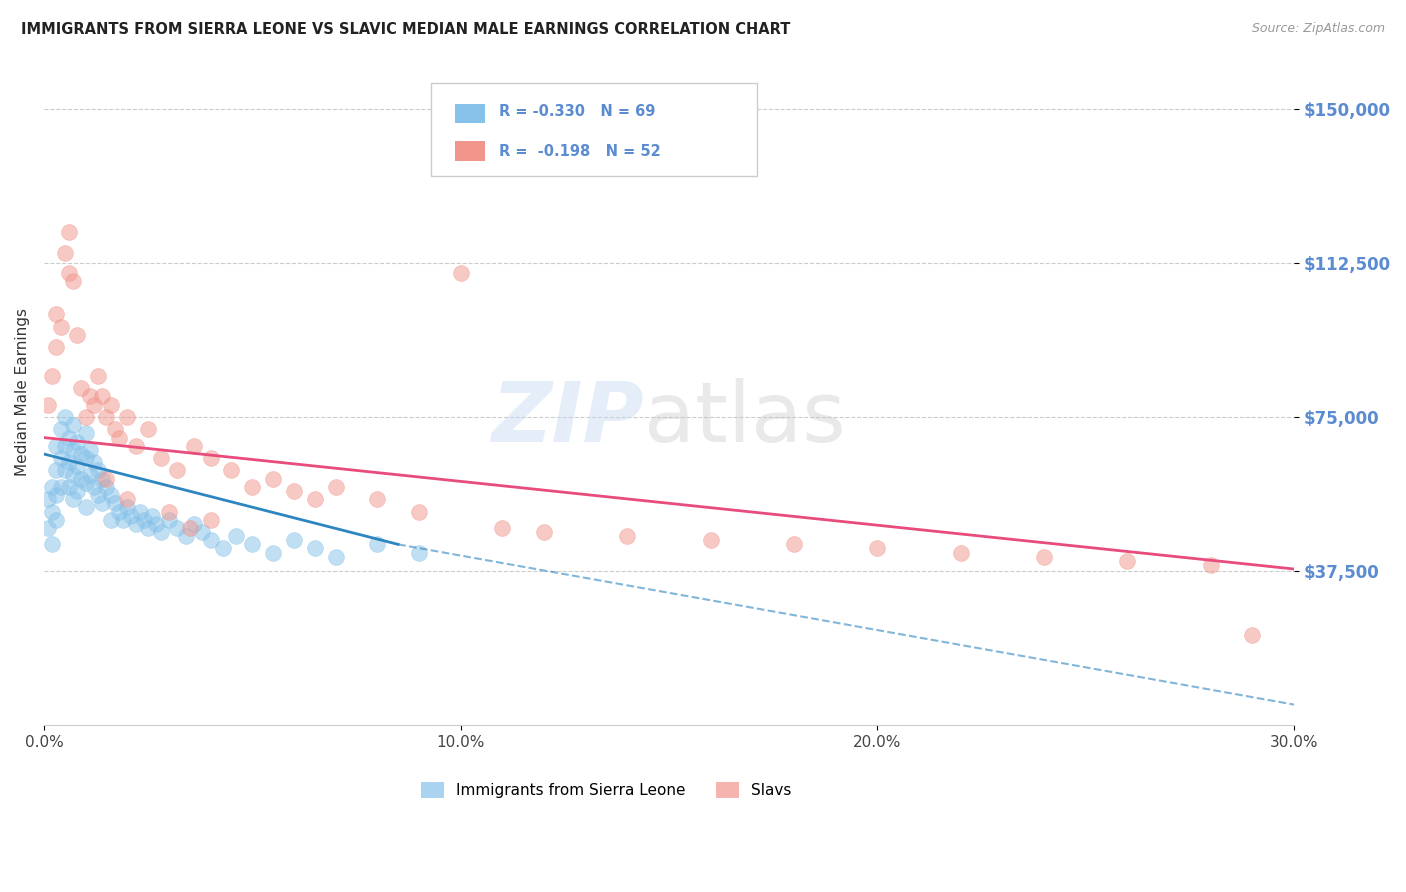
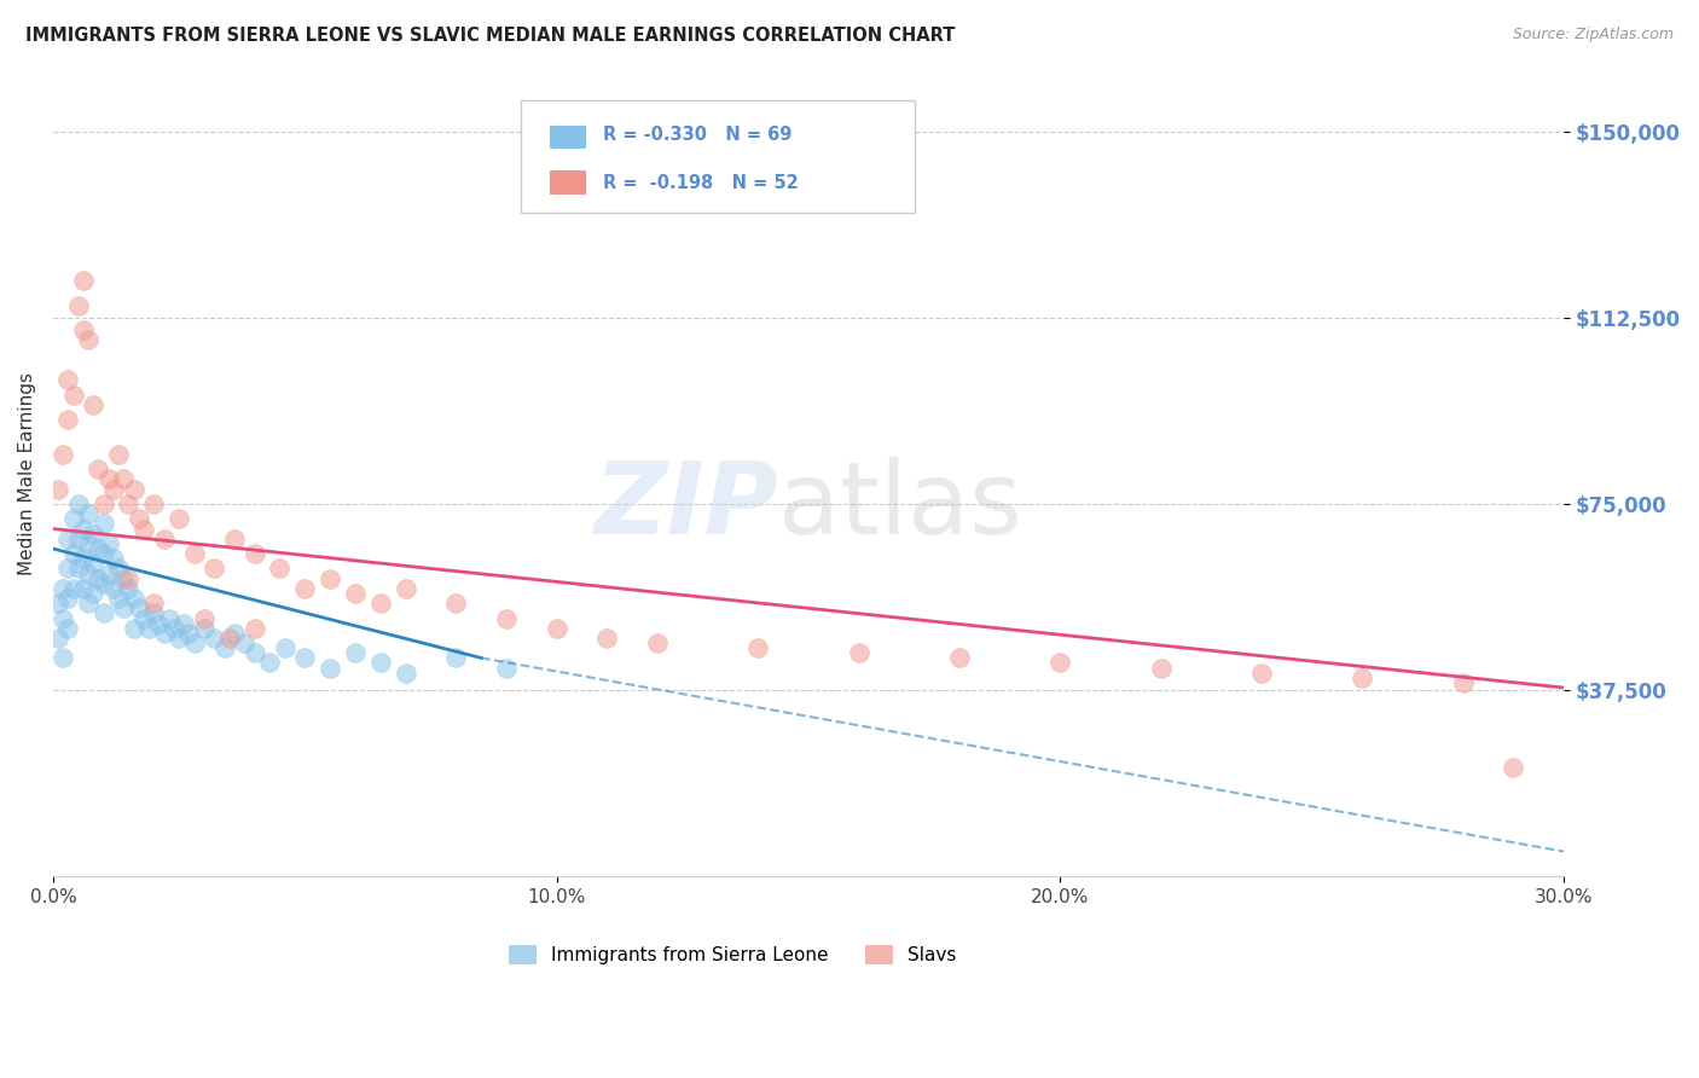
Slavs/10.0%: $110,000 -> $50,000
